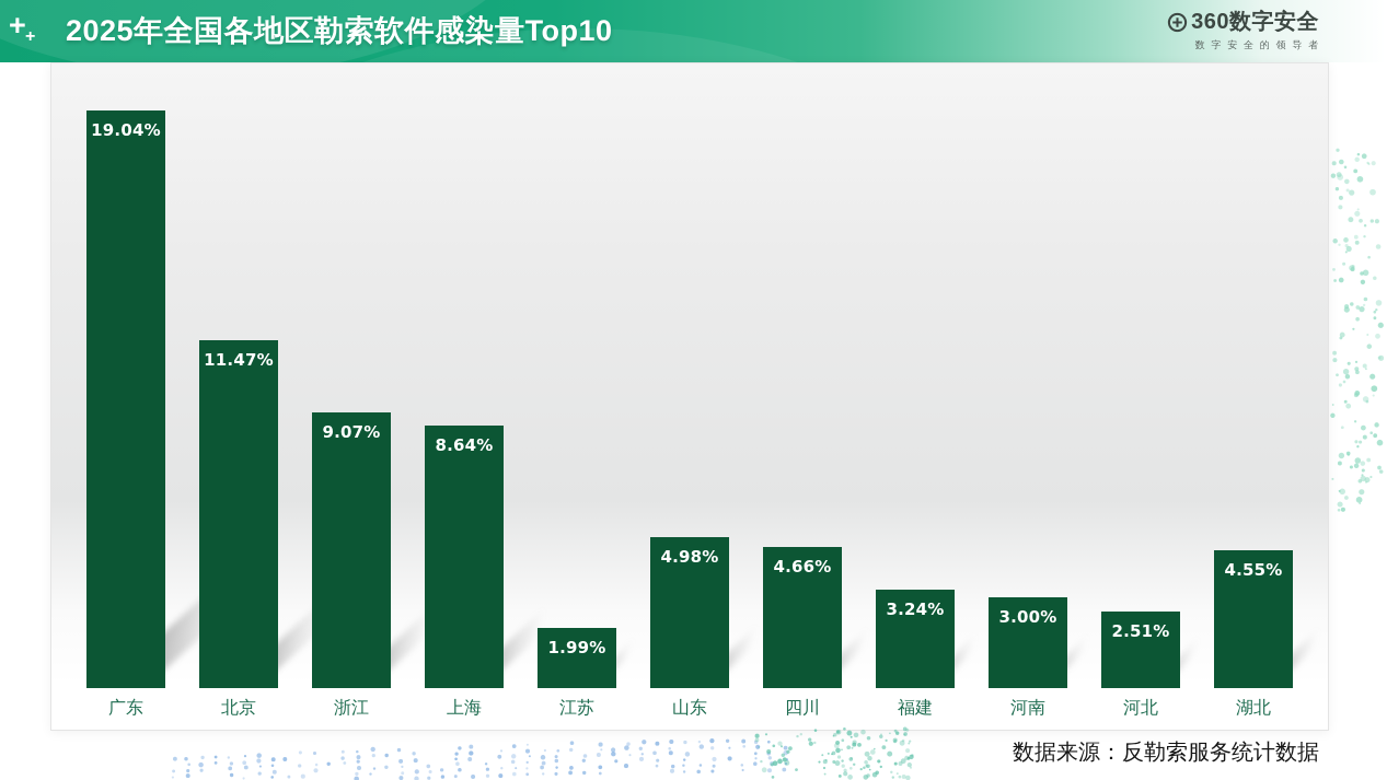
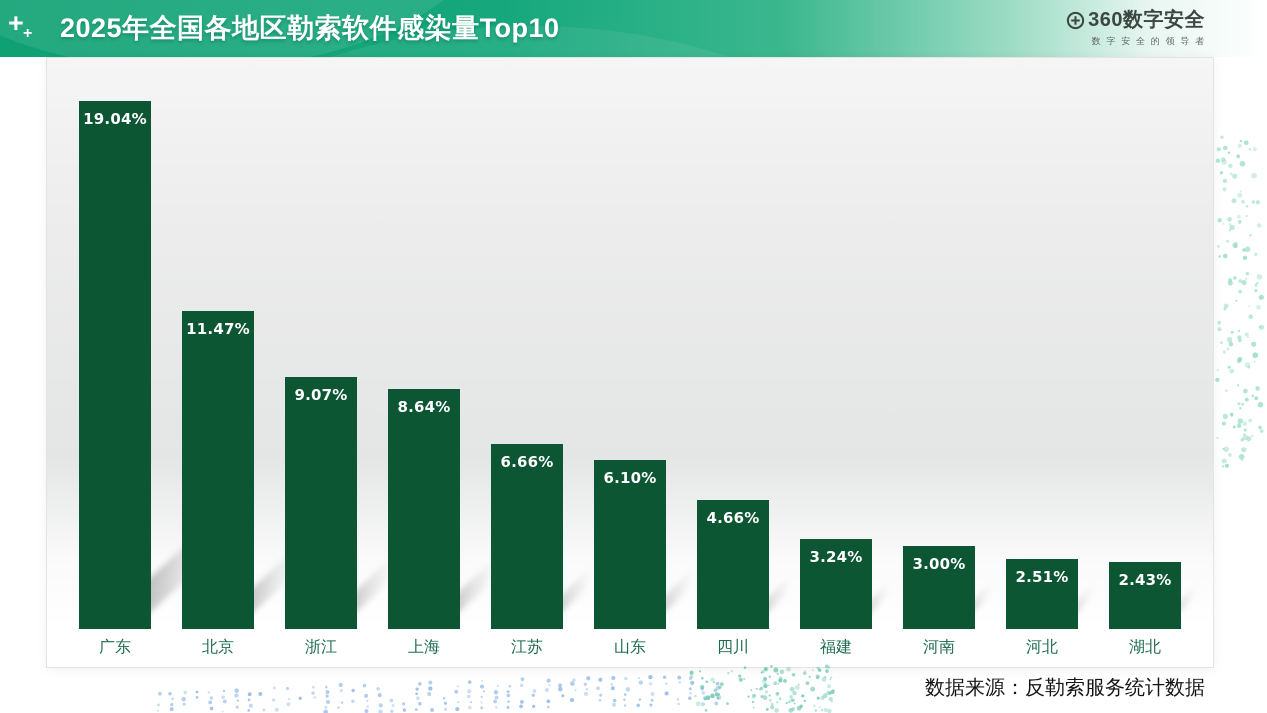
江苏: 1.99% -> 6.66%
山东: 4.98% -> 6.10%
湖北: 4.55% -> 2.43%
